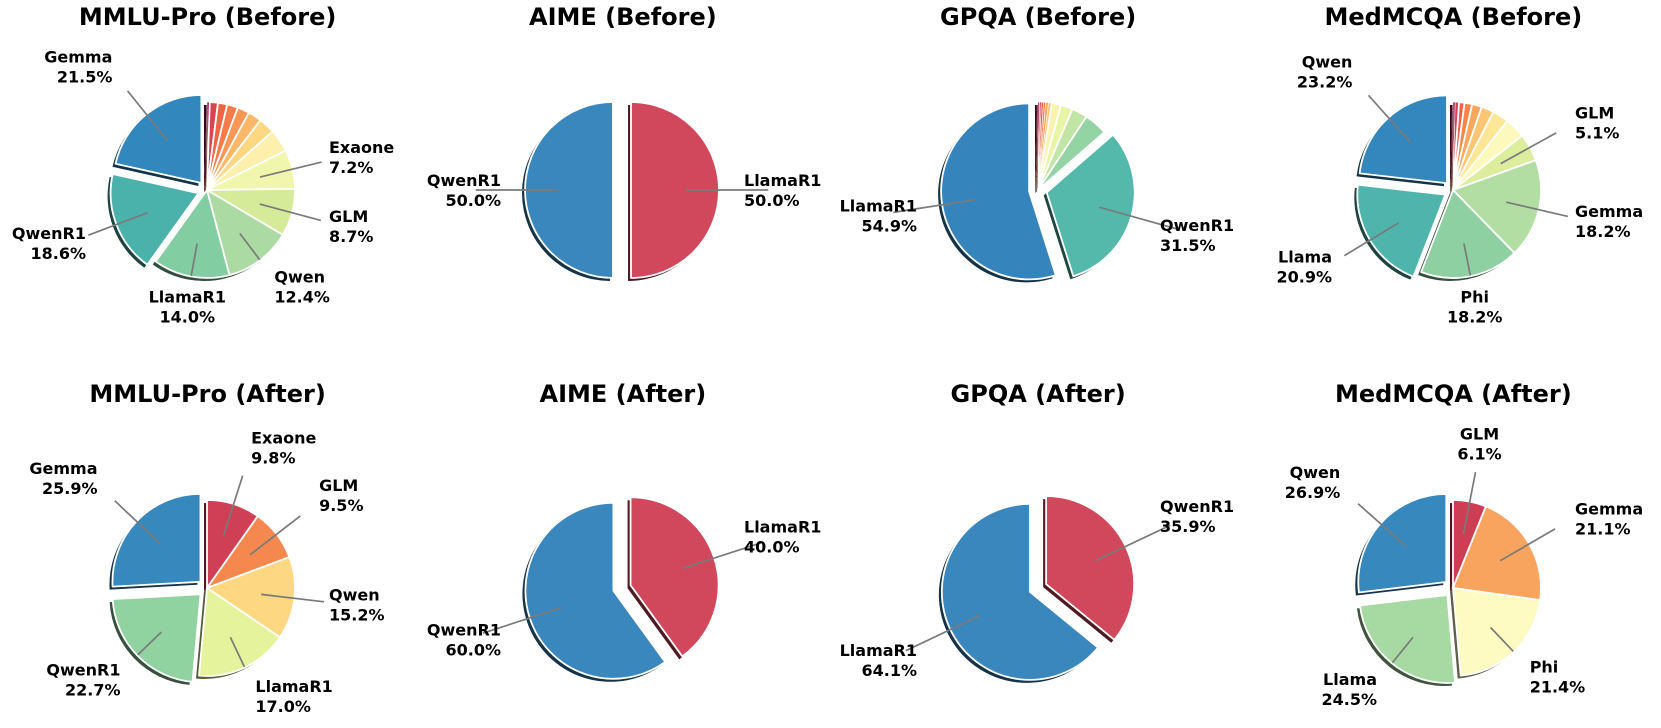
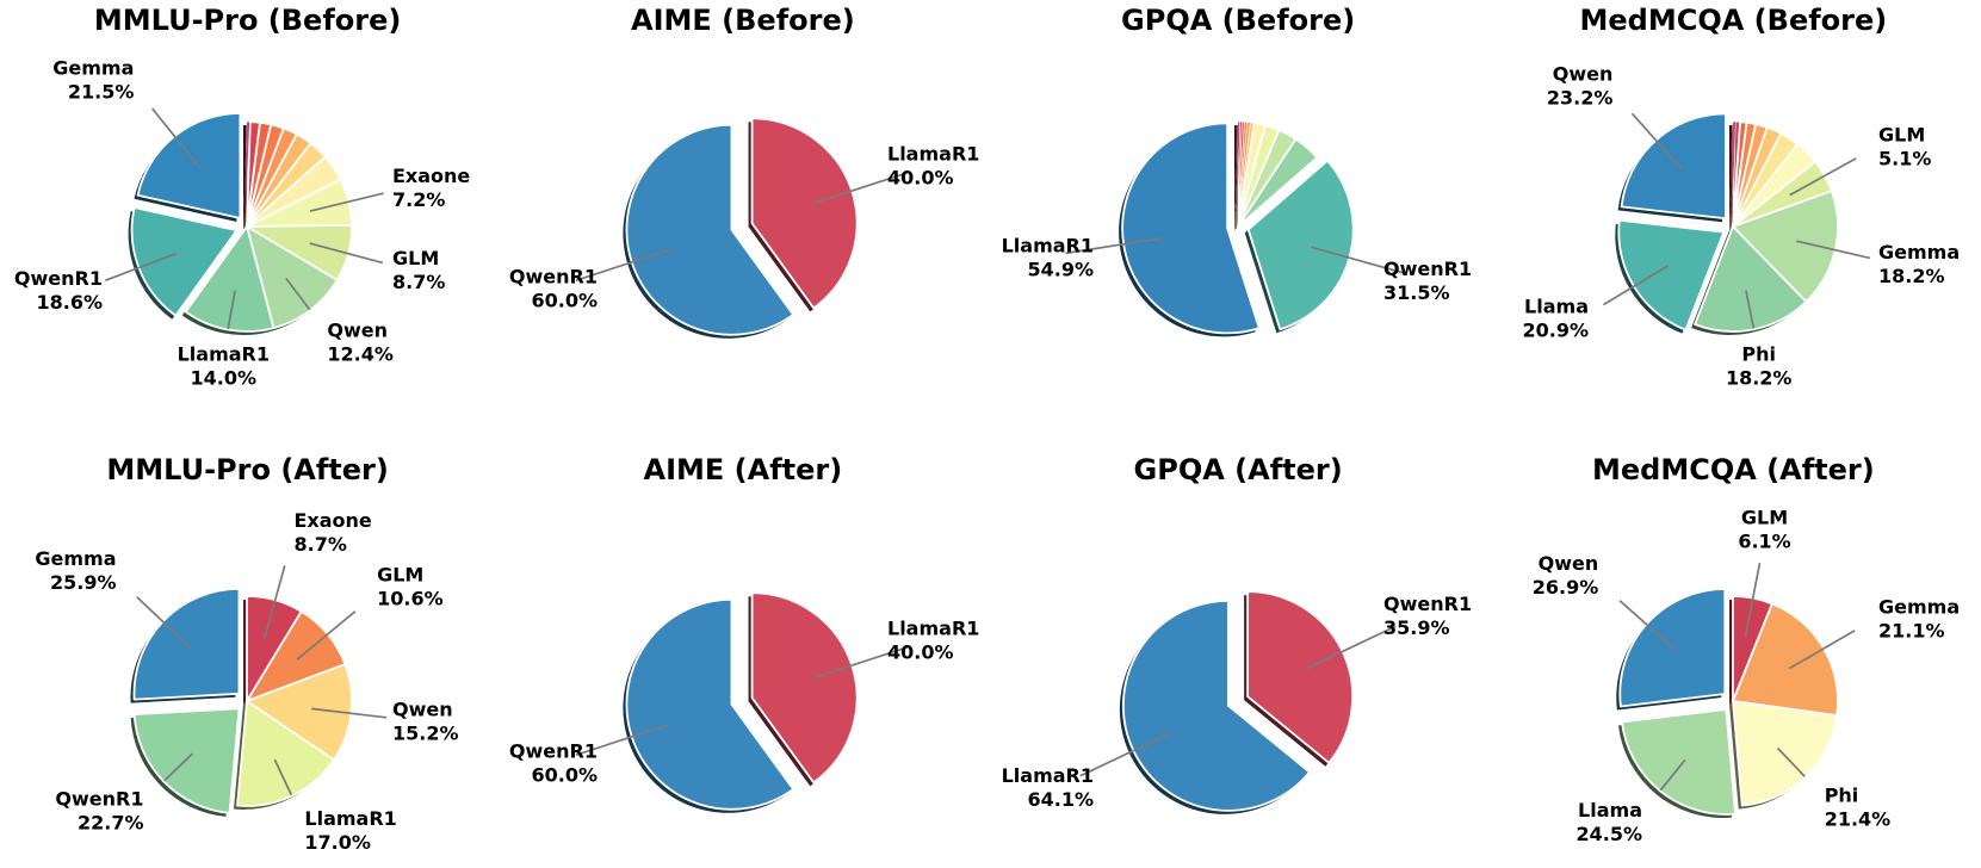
AIME (Before)/LlamaR1: 50.0% -> 40.0%
AIME (Before)/QwenR1: 50.0% -> 60.0%
MMLU-Pro (After)/Exaone: 9.8% -> 8.7%
MMLU-Pro (After)/GLM: 9.5% -> 10.6%
